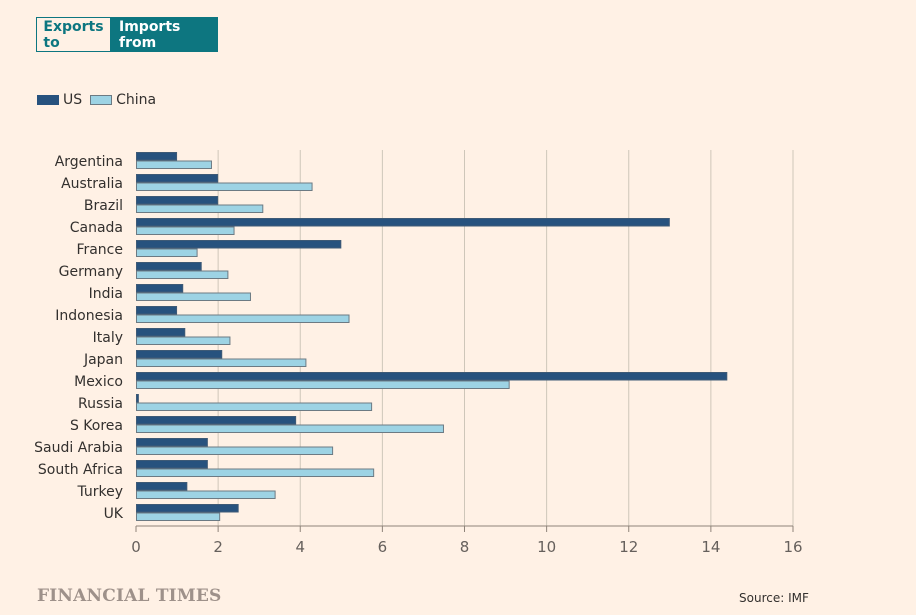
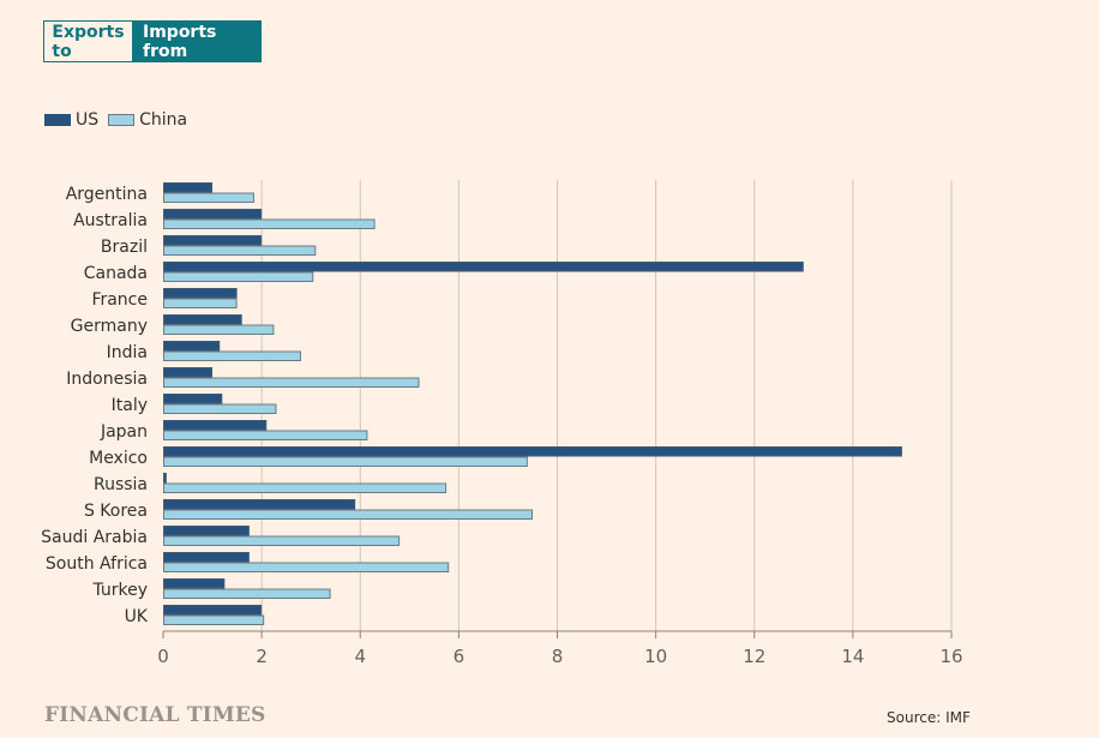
China/Canada: 2.4 -> 3.0
US/France: 5.0 -> 1.5
US/Mexico: 14.4 -> 15.0
China/Mexico: 9.1 -> 7.4
US/UK: 2.5 -> 2.0
